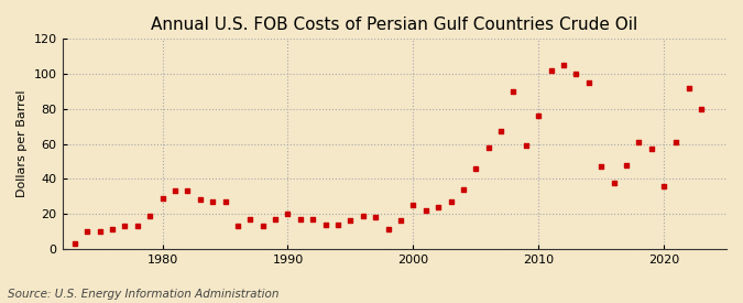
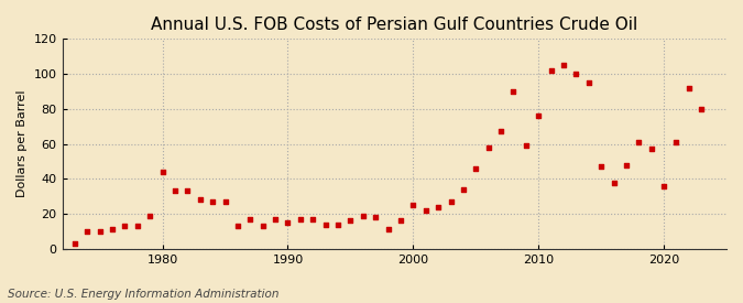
1980: 29 -> 44
1990: 20 -> 15
